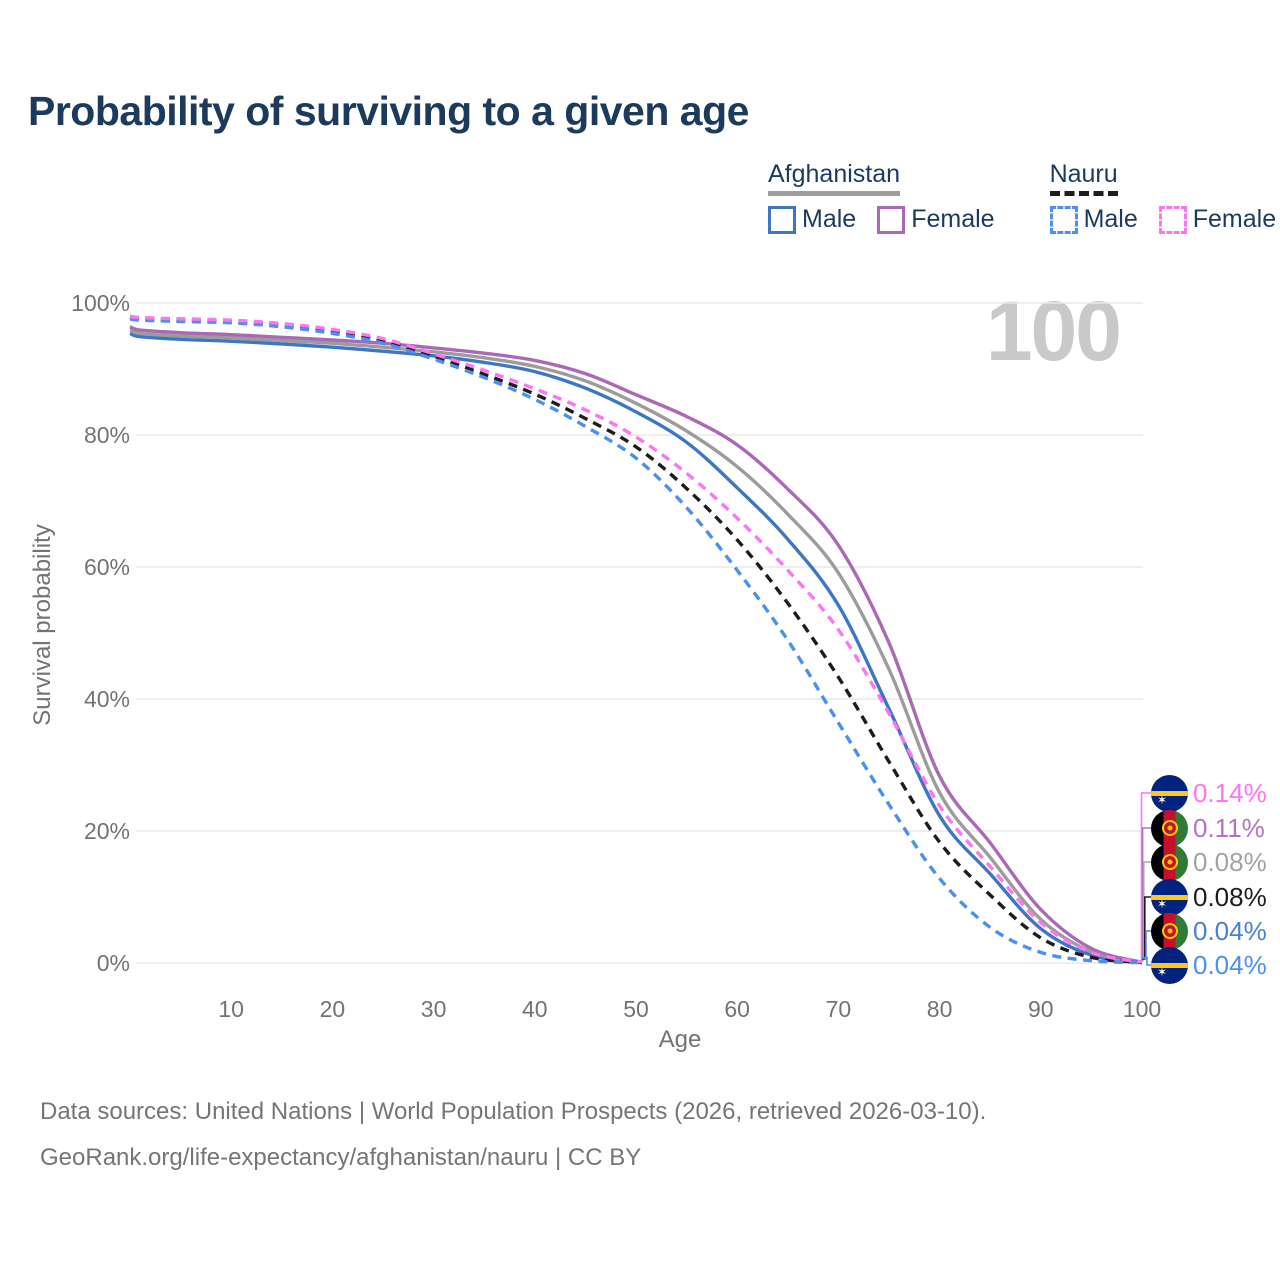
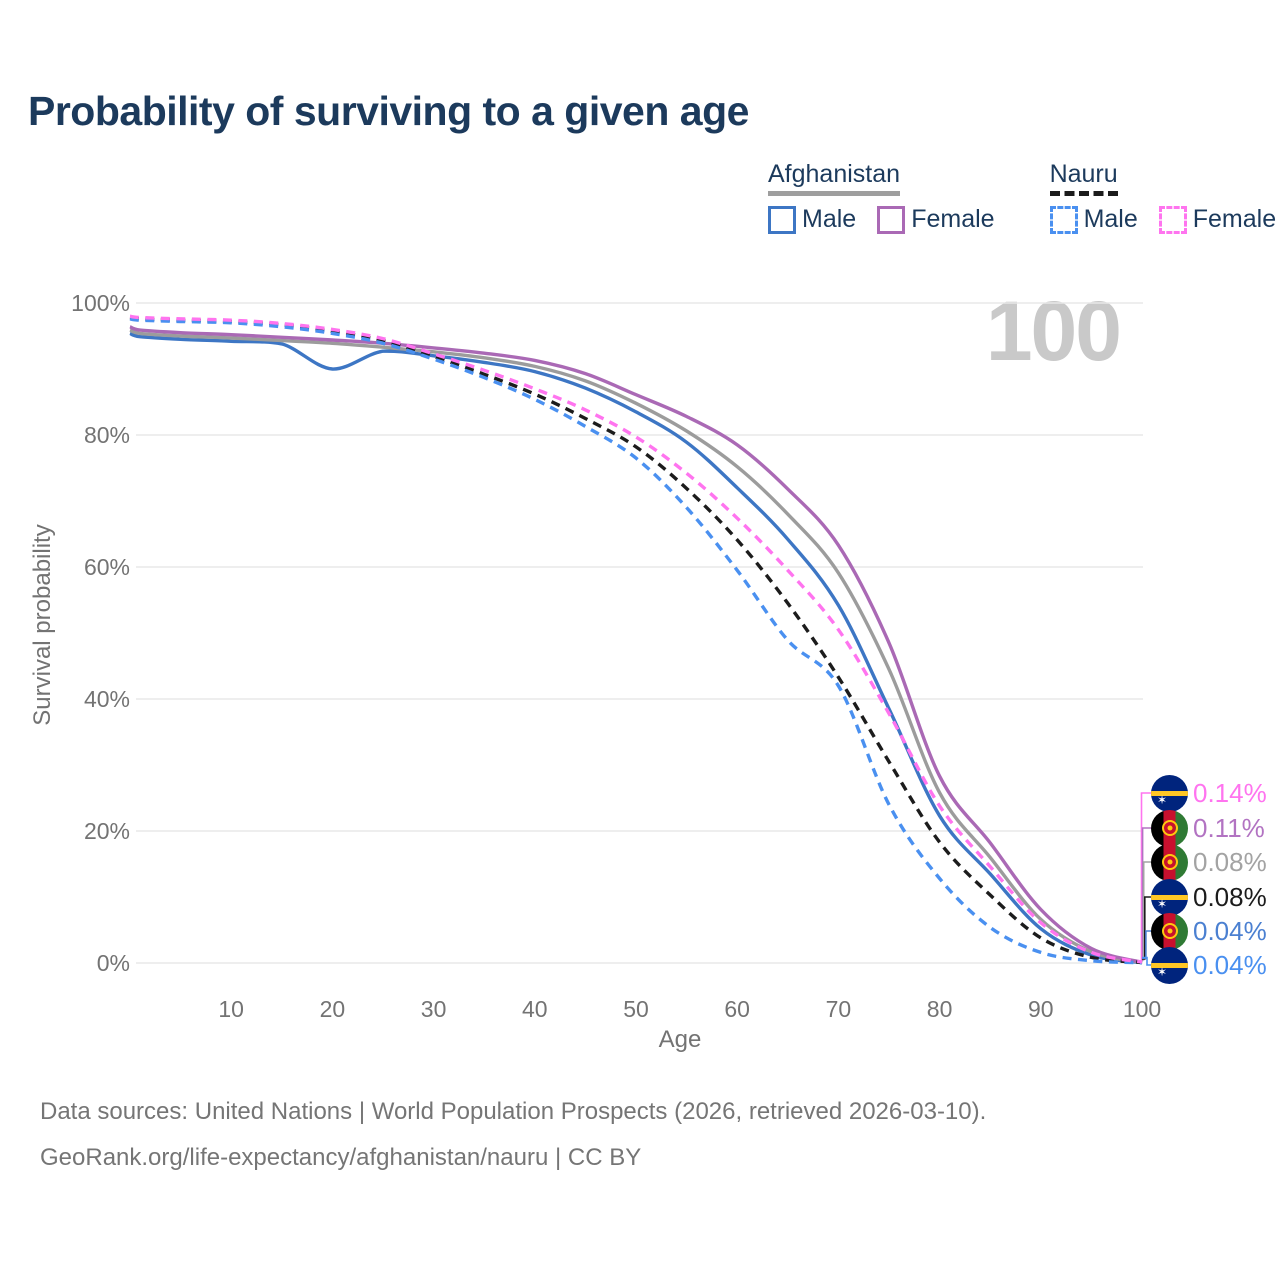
Afghanistan Male/20: 93% -> 90%
Nauru Male/70: 36% -> 42%
